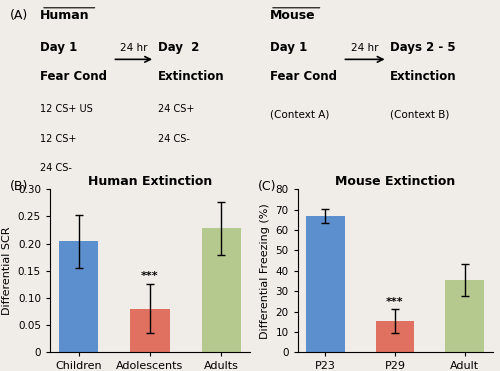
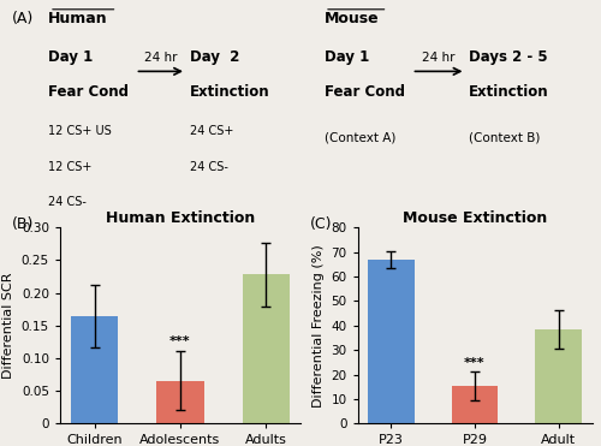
Human Extinction/Children: 0.204 -> 0.164
Human Extinction/Adolescents: 0.080 -> 0.066
Mouse Extinction/Adult: 35.5 -> 38.5
